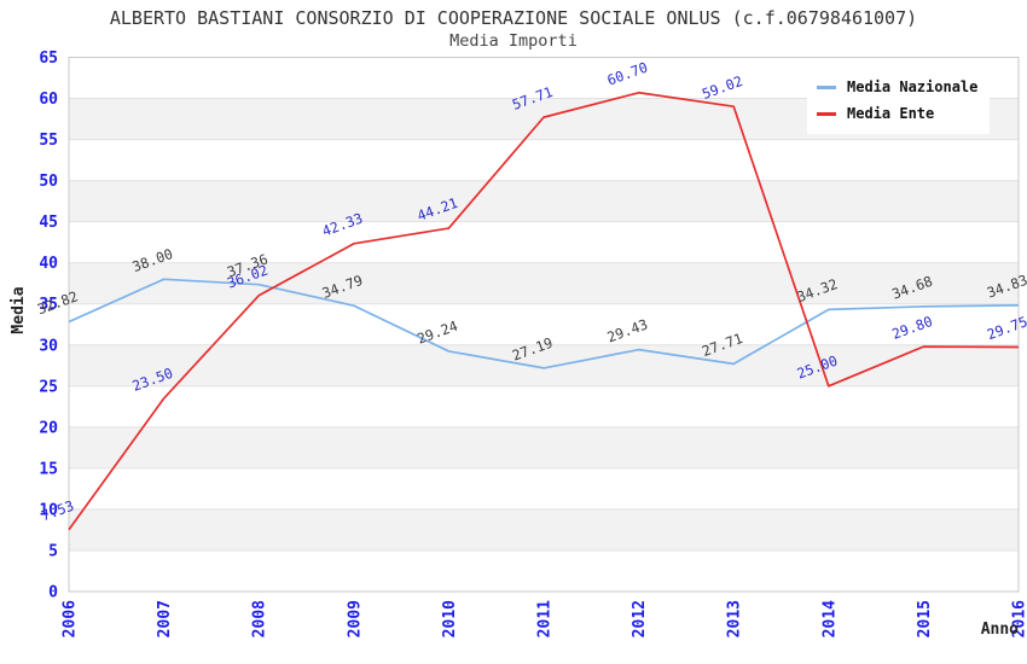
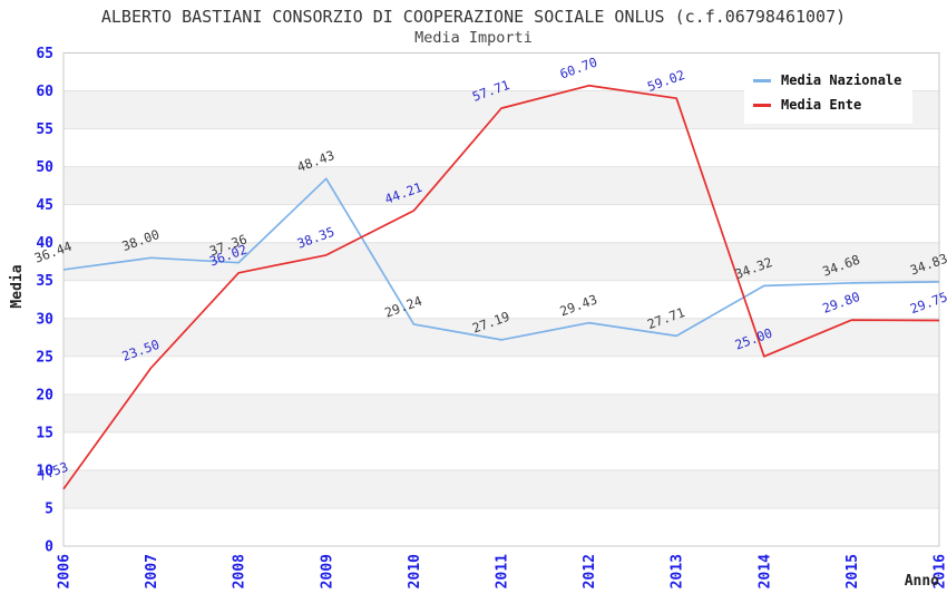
Media Nazionale/2006: 32.82 -> 36.44
Media Nazionale/2009: 34.79 -> 48.43
Media Ente/2009: 42.33 -> 38.35
